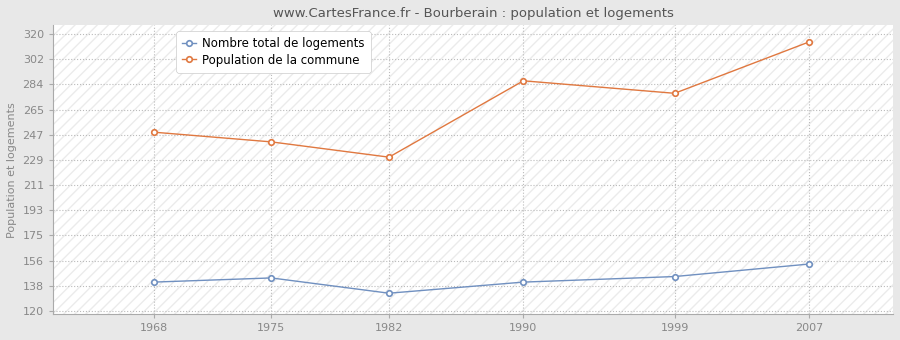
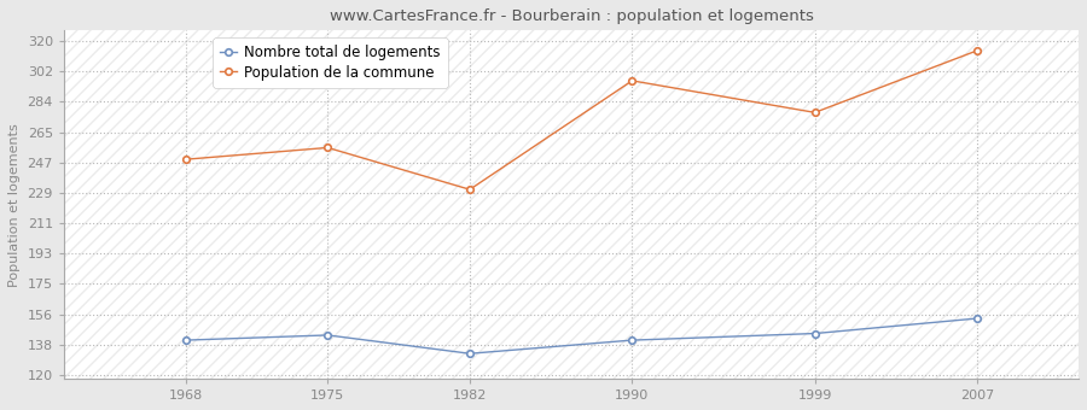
Population de la commune/1975: 242 -> 256
Population de la commune/1990: 286 -> 296
